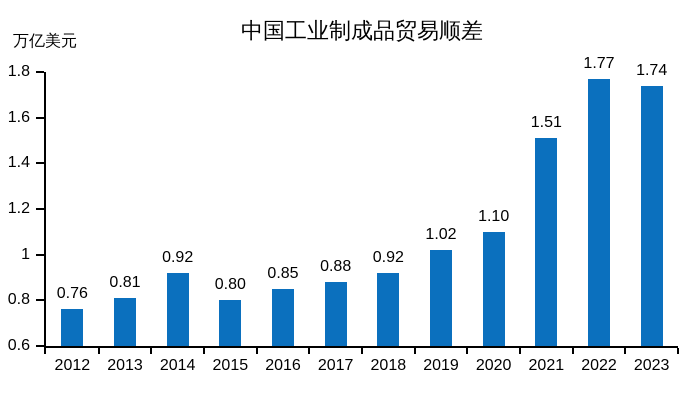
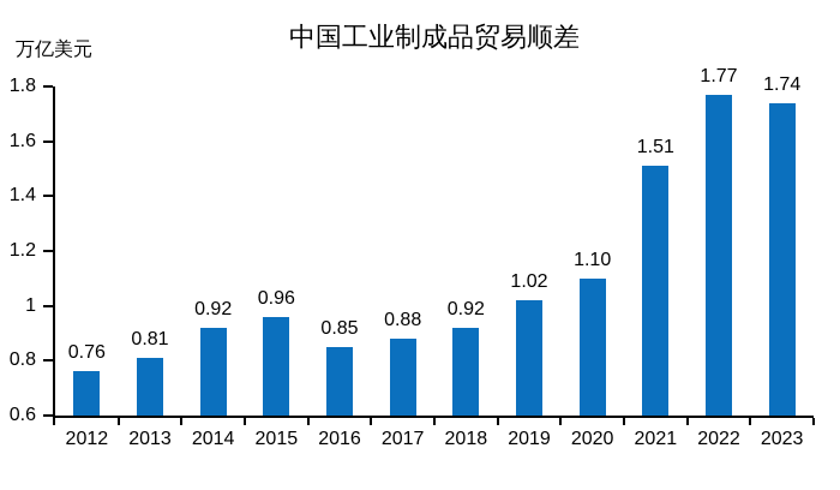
2015: 0.80 -> 0.96
